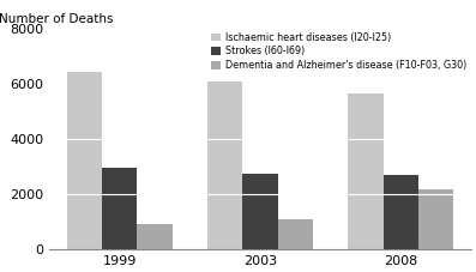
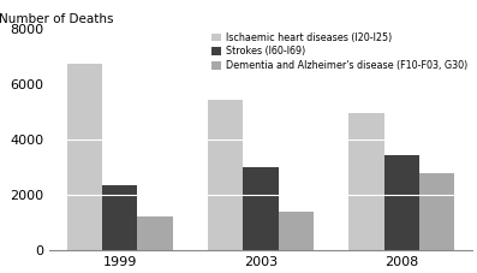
Ischaemic heart diseases (I20-I25)/1999: 6450 -> 6750
Strokes (I60-I69)/1999: 2950 -> 2350
Dementia and Alzheimer's disease (F10-F03, G30)/1999: 900 -> 1200
Ischaemic heart diseases (I20-I25)/2003: 6100 -> 5450
Strokes (I60-I69)/2003: 2750 -> 3000
Dementia and Alzheimer's disease (F10-F03, G30)/2003: 1100 -> 1400
Ischaemic heart diseases (I20-I25)/2008: 5650 -> 4950
Strokes (I60-I69)/2008: 2700 -> 3450
Dementia and Alzheimer's disease (F10-F03, G30)/2008: 2200 -> 2800
